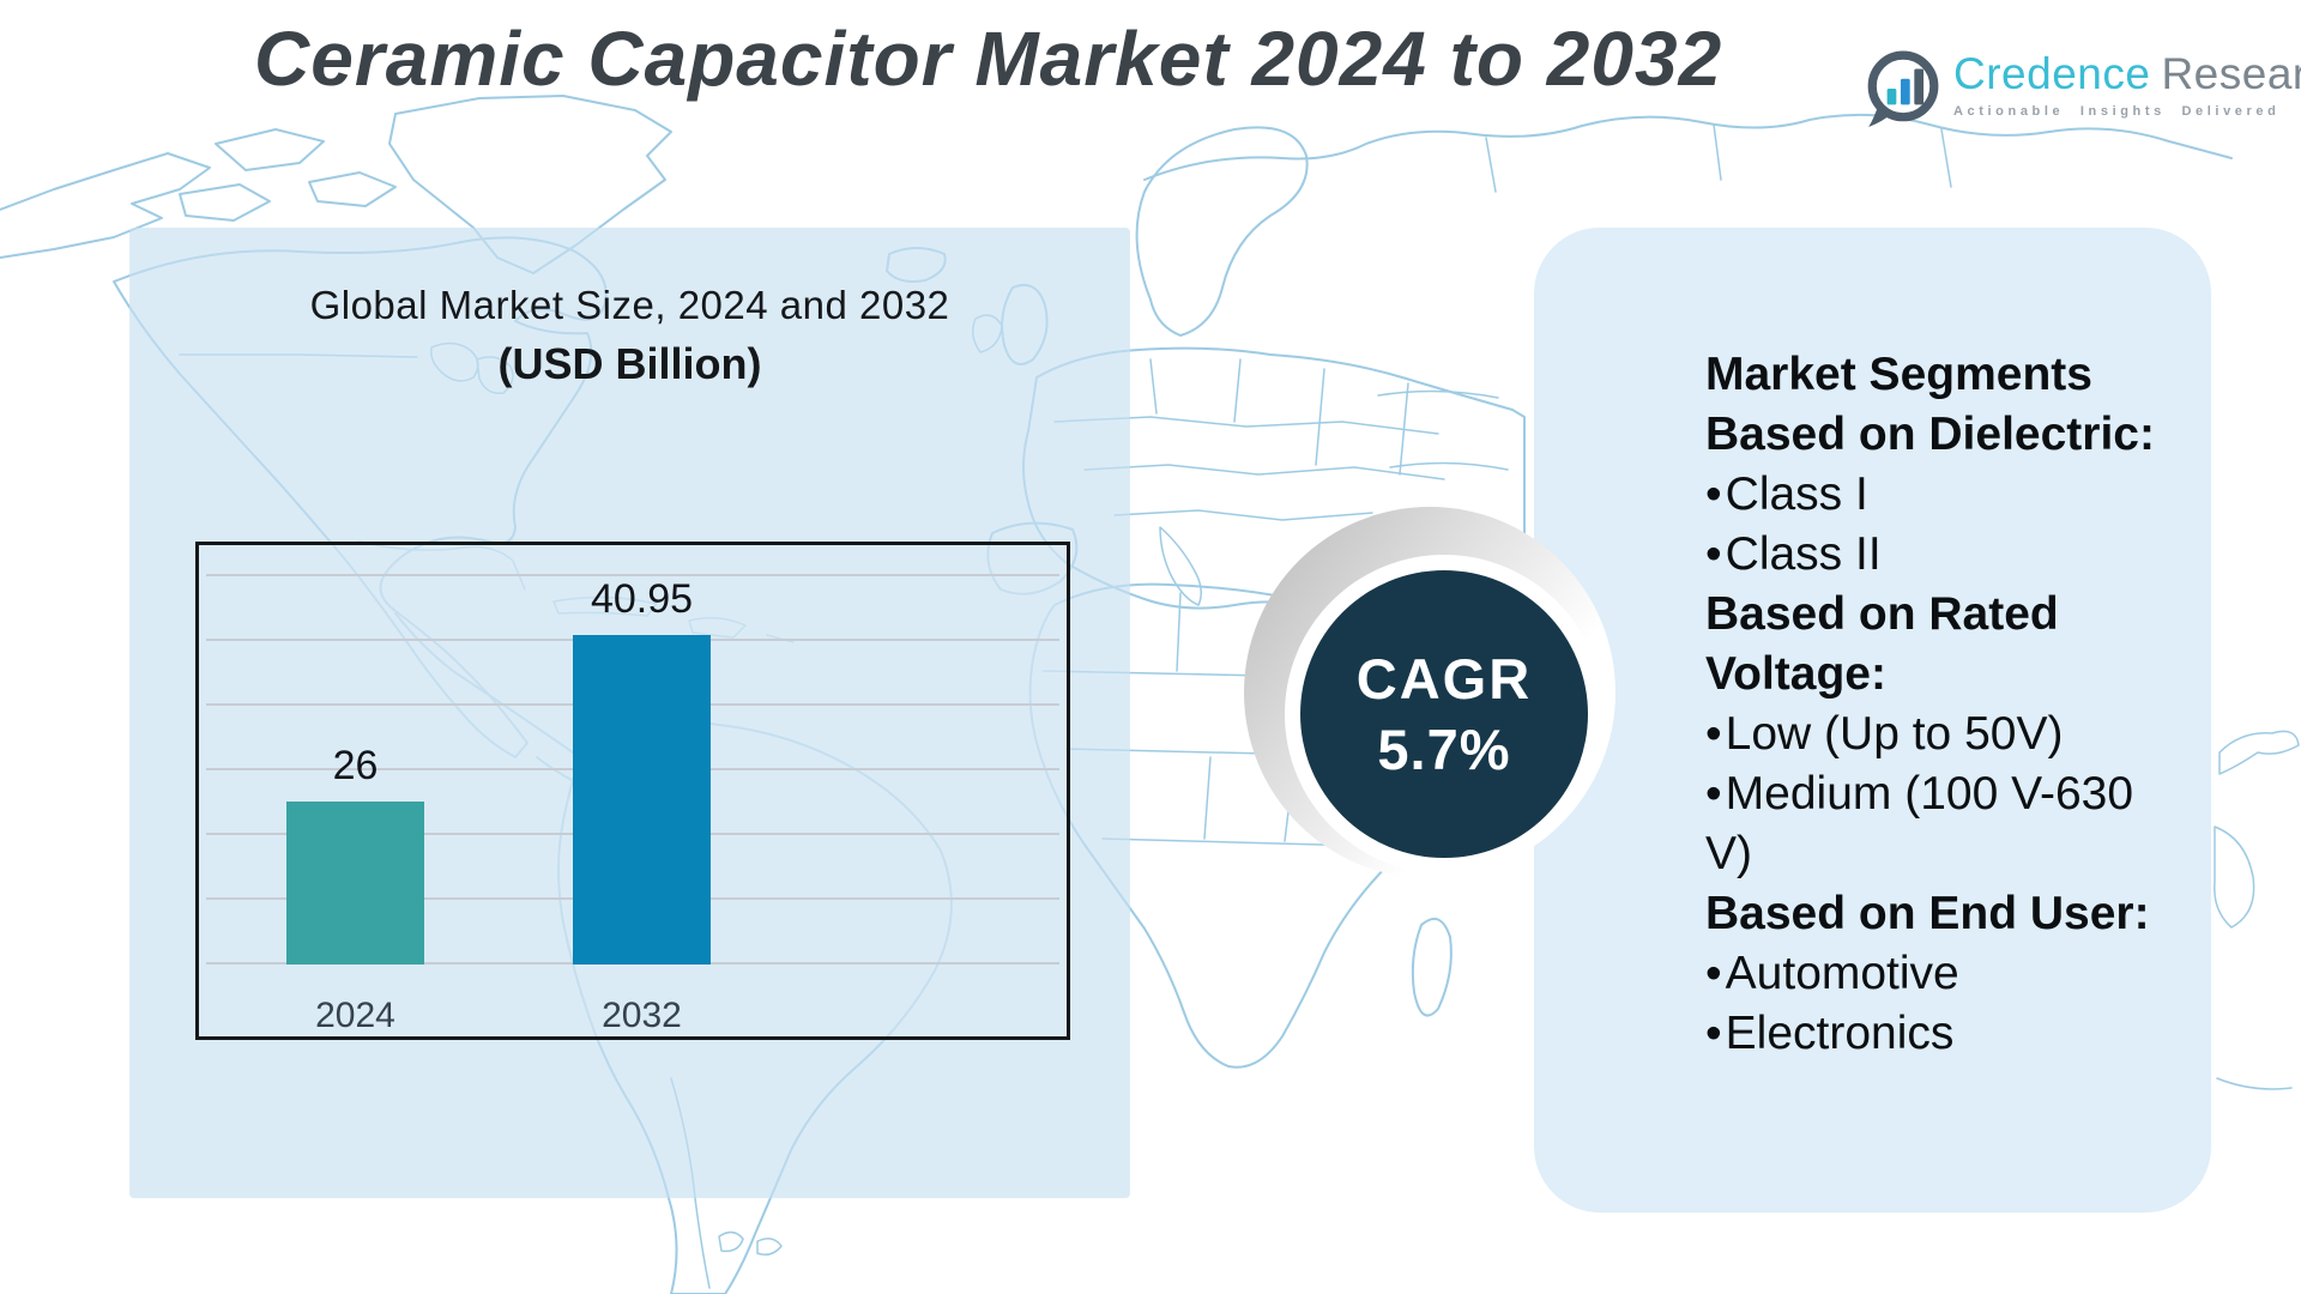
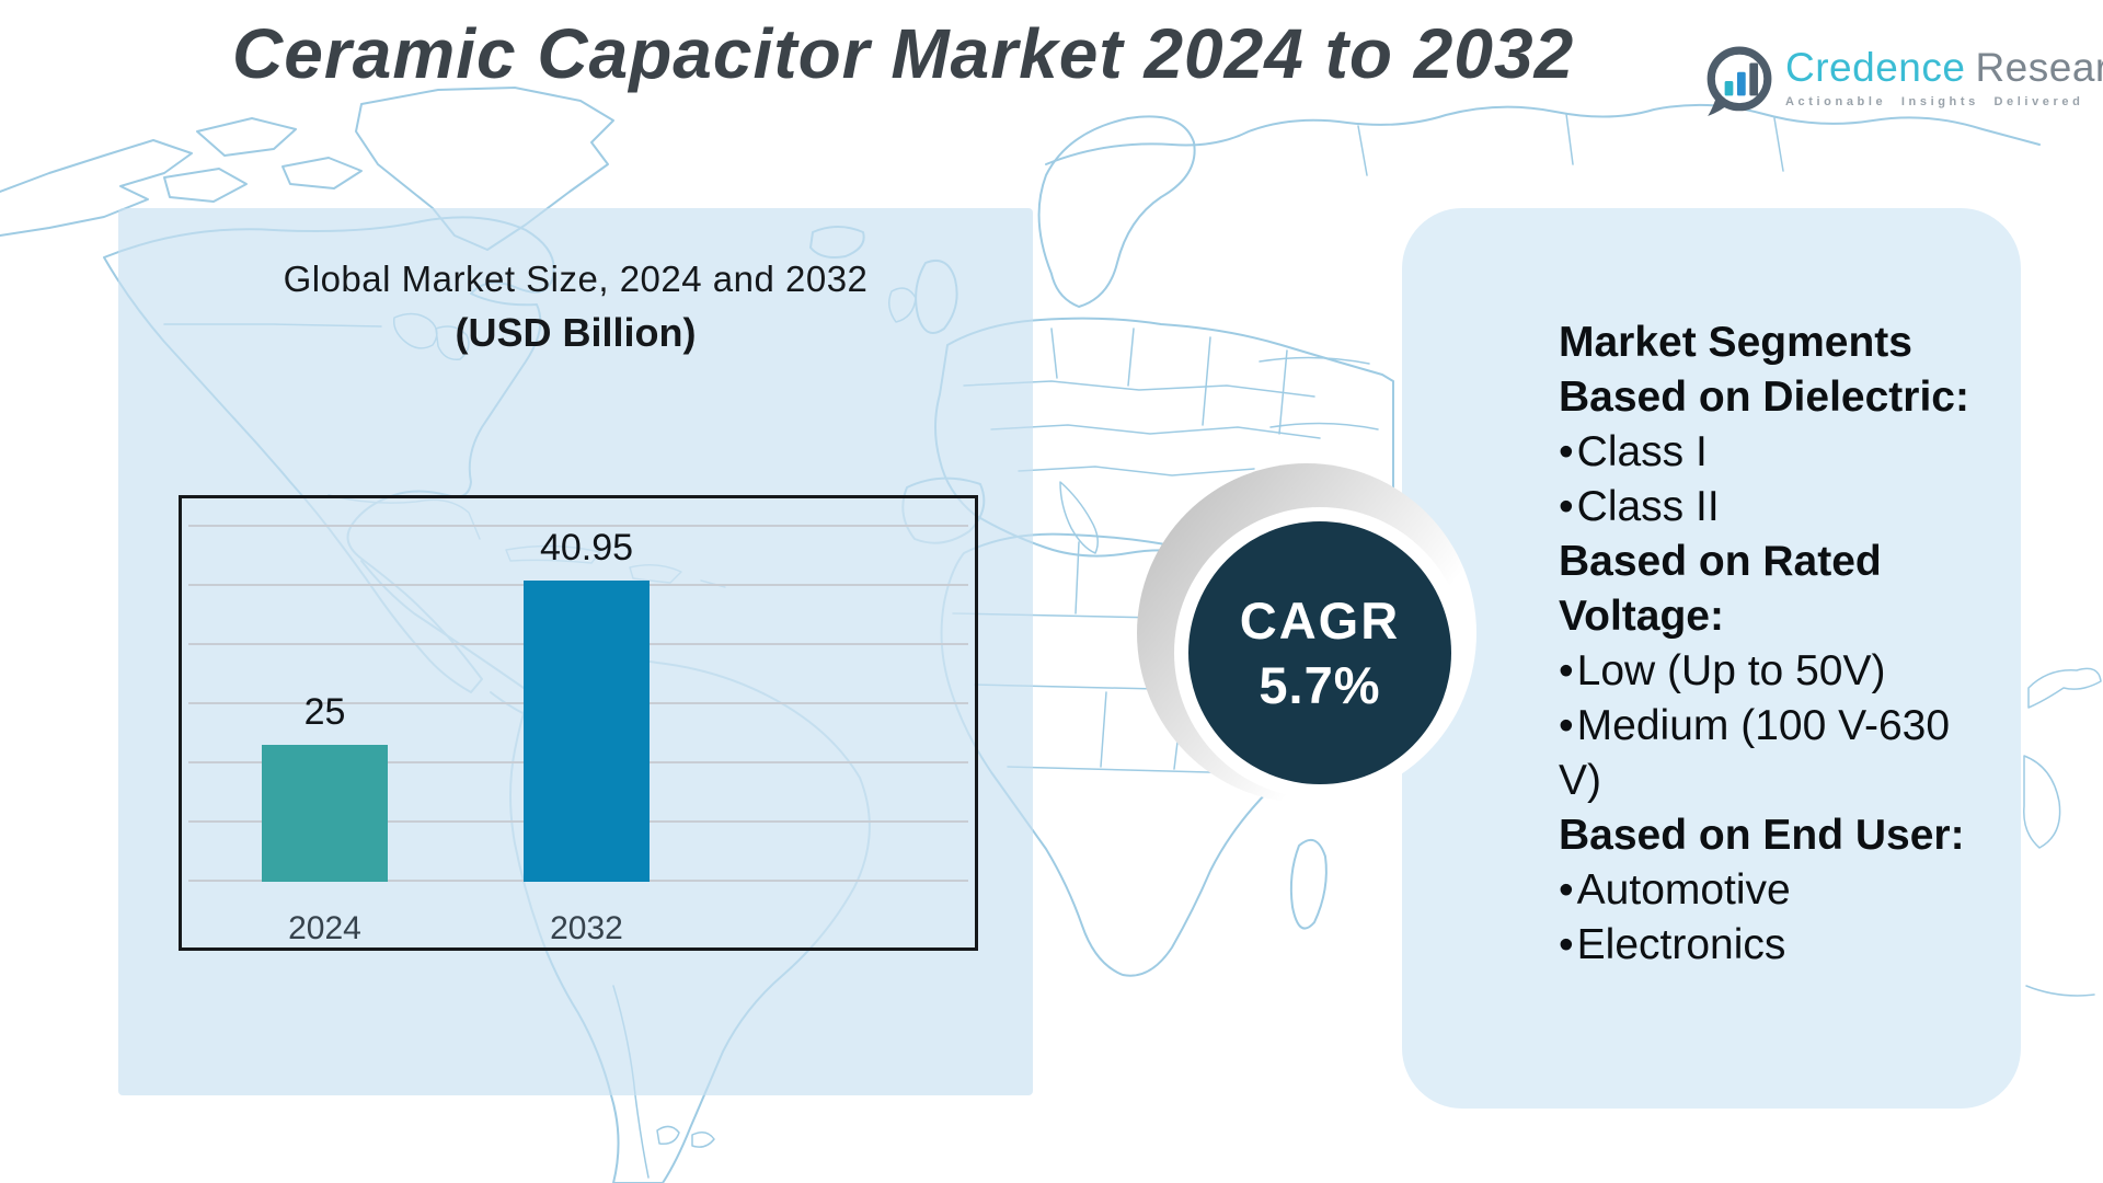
2024: 26 -> 25
